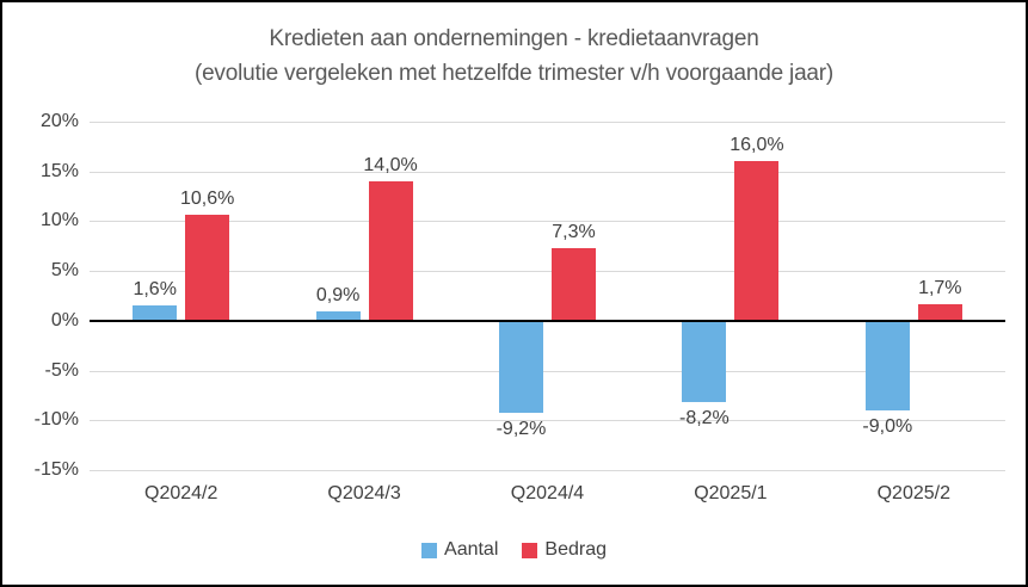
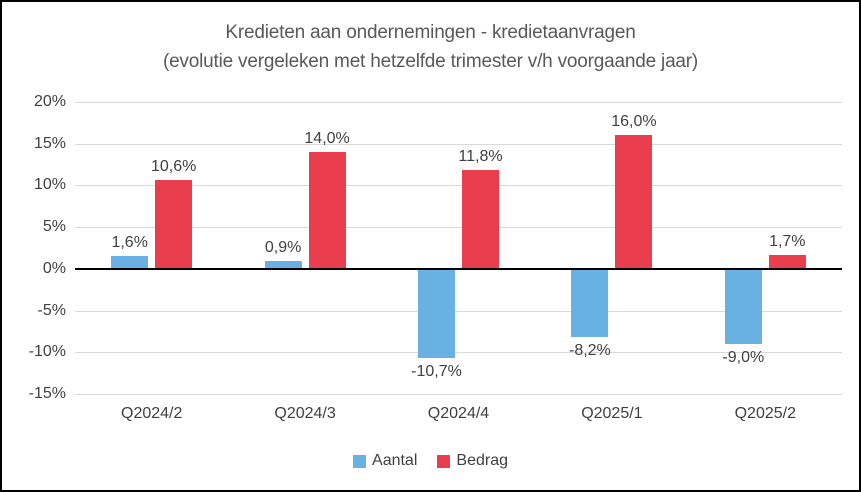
Aantal/Q2024/4: -9,2% -> -10,7%
Bedrag/Q2024/4: 7,3% -> 11,8%
